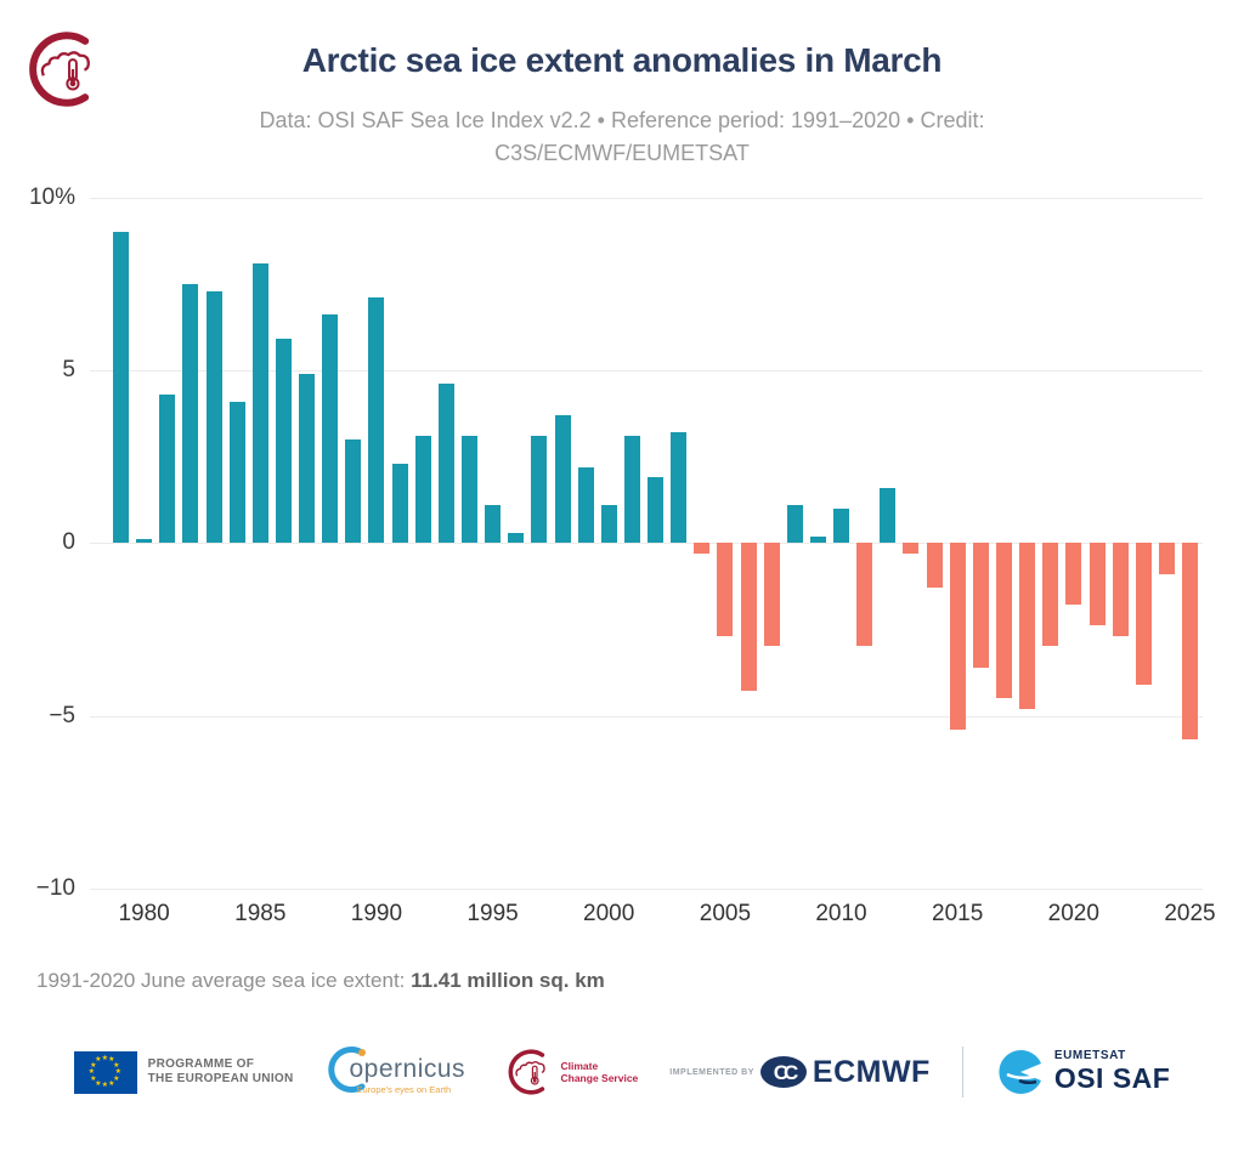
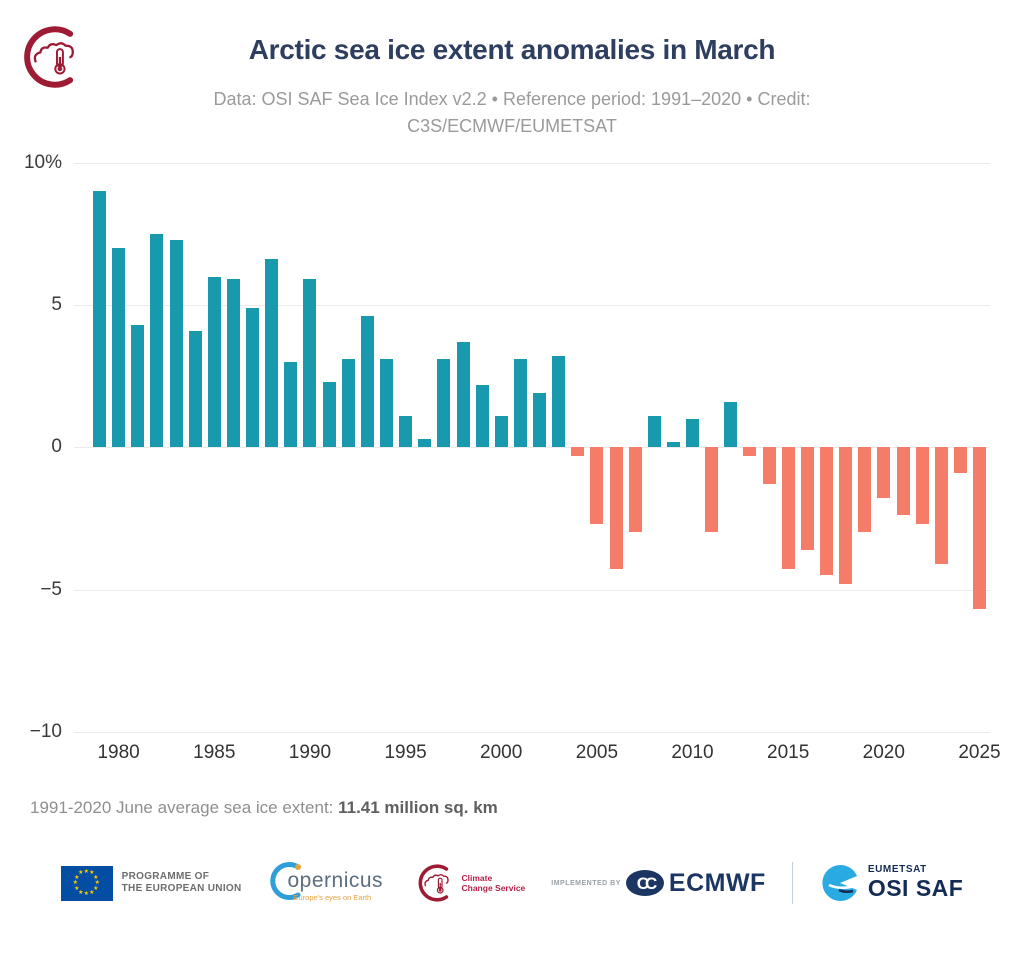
1980: 0.1% -> 7.0%
1985: 8.1% -> 6.0%
1990: 7.1% -> 5.9%
2015: -5.4% -> -4.3%
